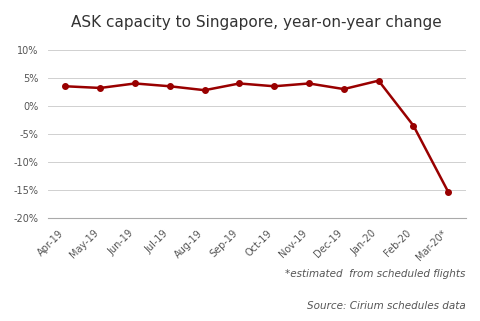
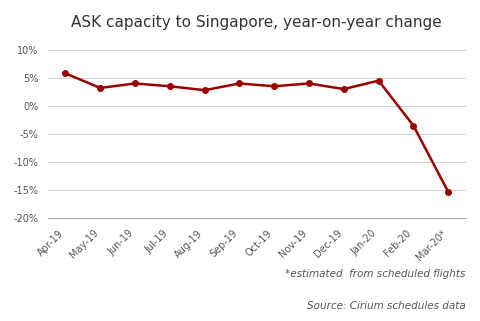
Apr-19: 3.5% -> 5.8%
